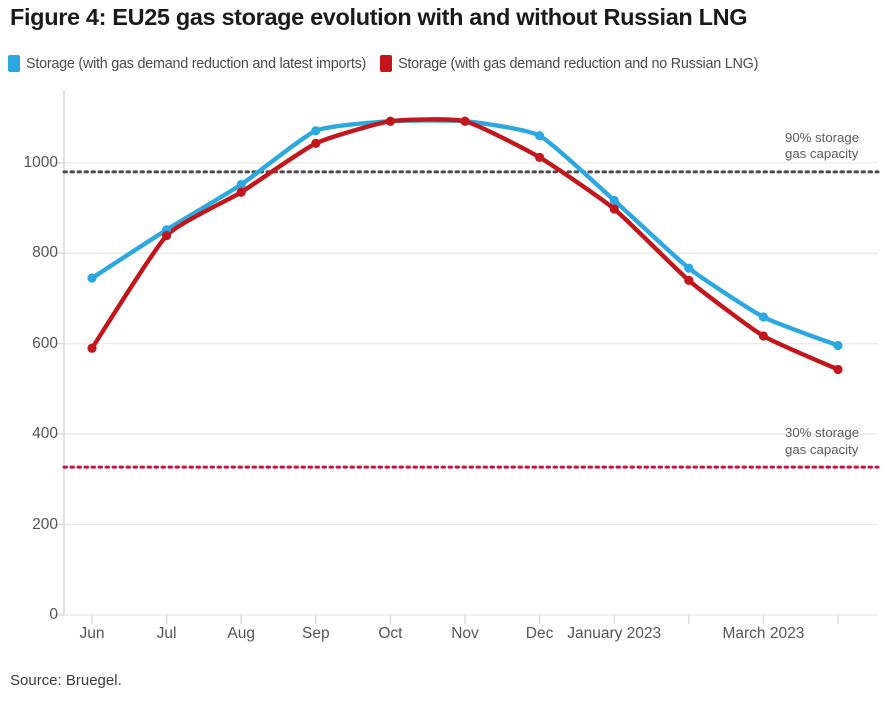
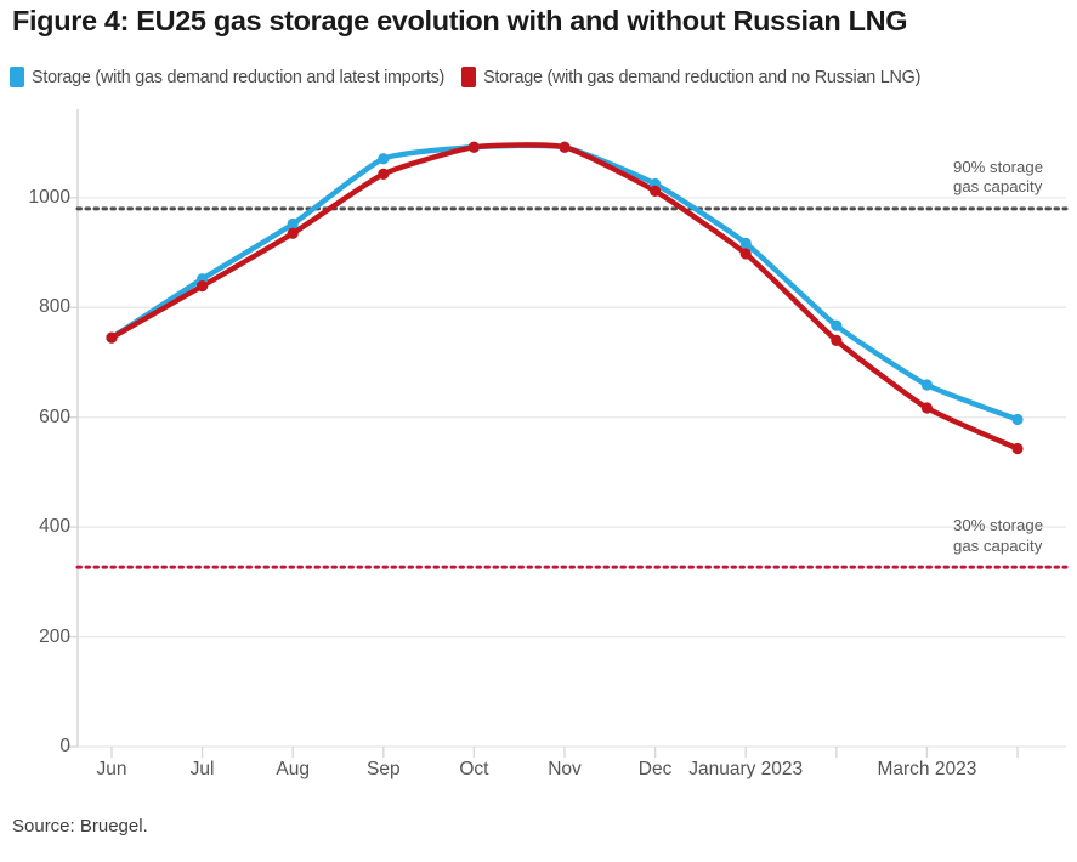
Storage (with gas demand reduction and no Russian LNG)/Jun: 590 -> 740
Storage (with gas demand reduction and latest imports)/Dec: 1060 -> 1020
